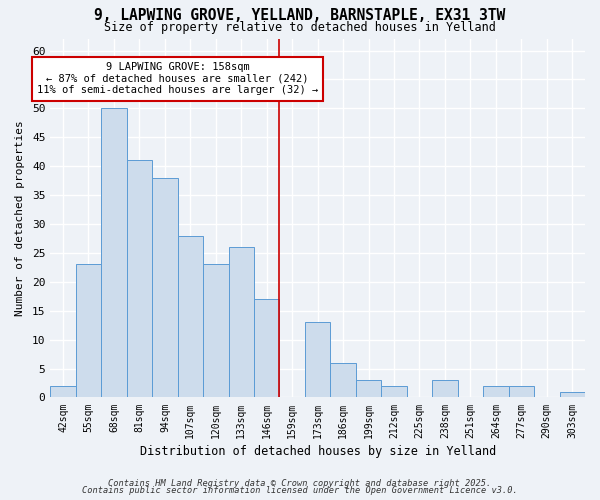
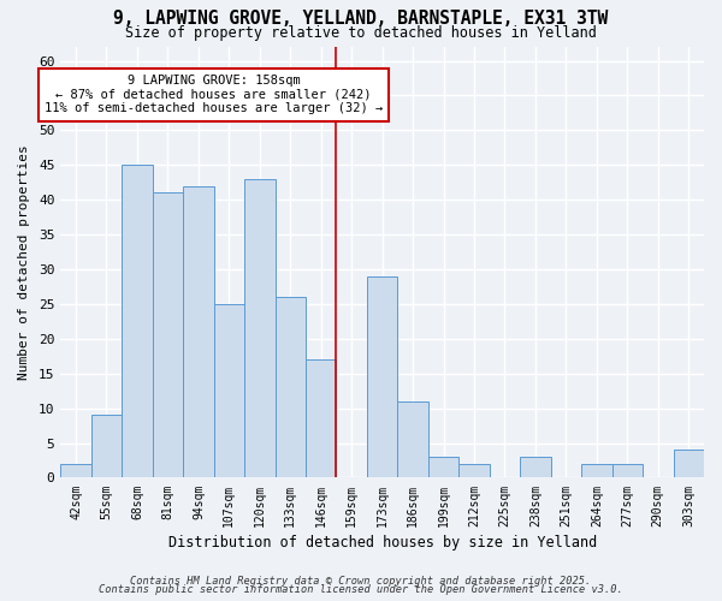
55sqm: 23 -> 9
68sqm: 50 -> 45
94sqm: 38 -> 42
107sqm: 28 -> 25
120sqm: 23 -> 43
173sqm: 13 -> 29
186sqm: 6 -> 11
303sqm: 1 -> 4
